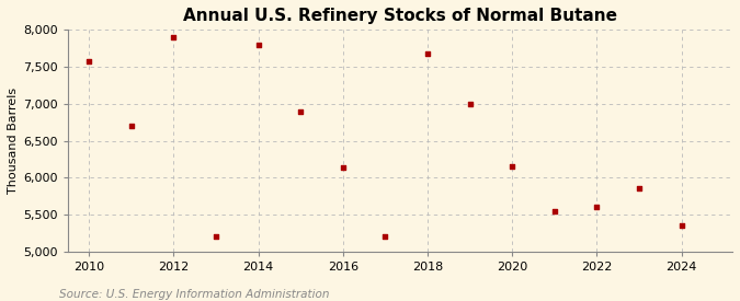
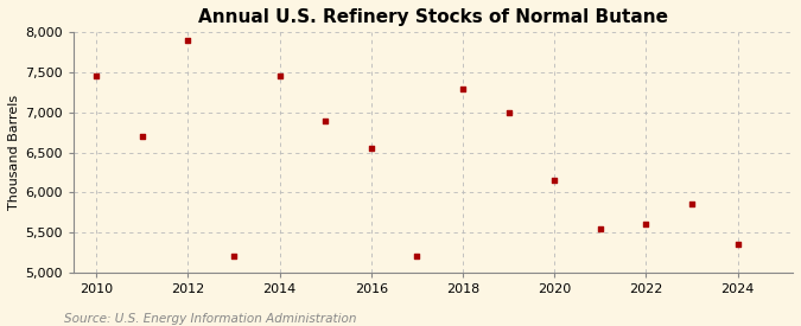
2010: 7,580 -> 7,450
2014: 7,800 -> 7,450
2016: 6,140 -> 6,550
2018: 7,680 -> 7,300
